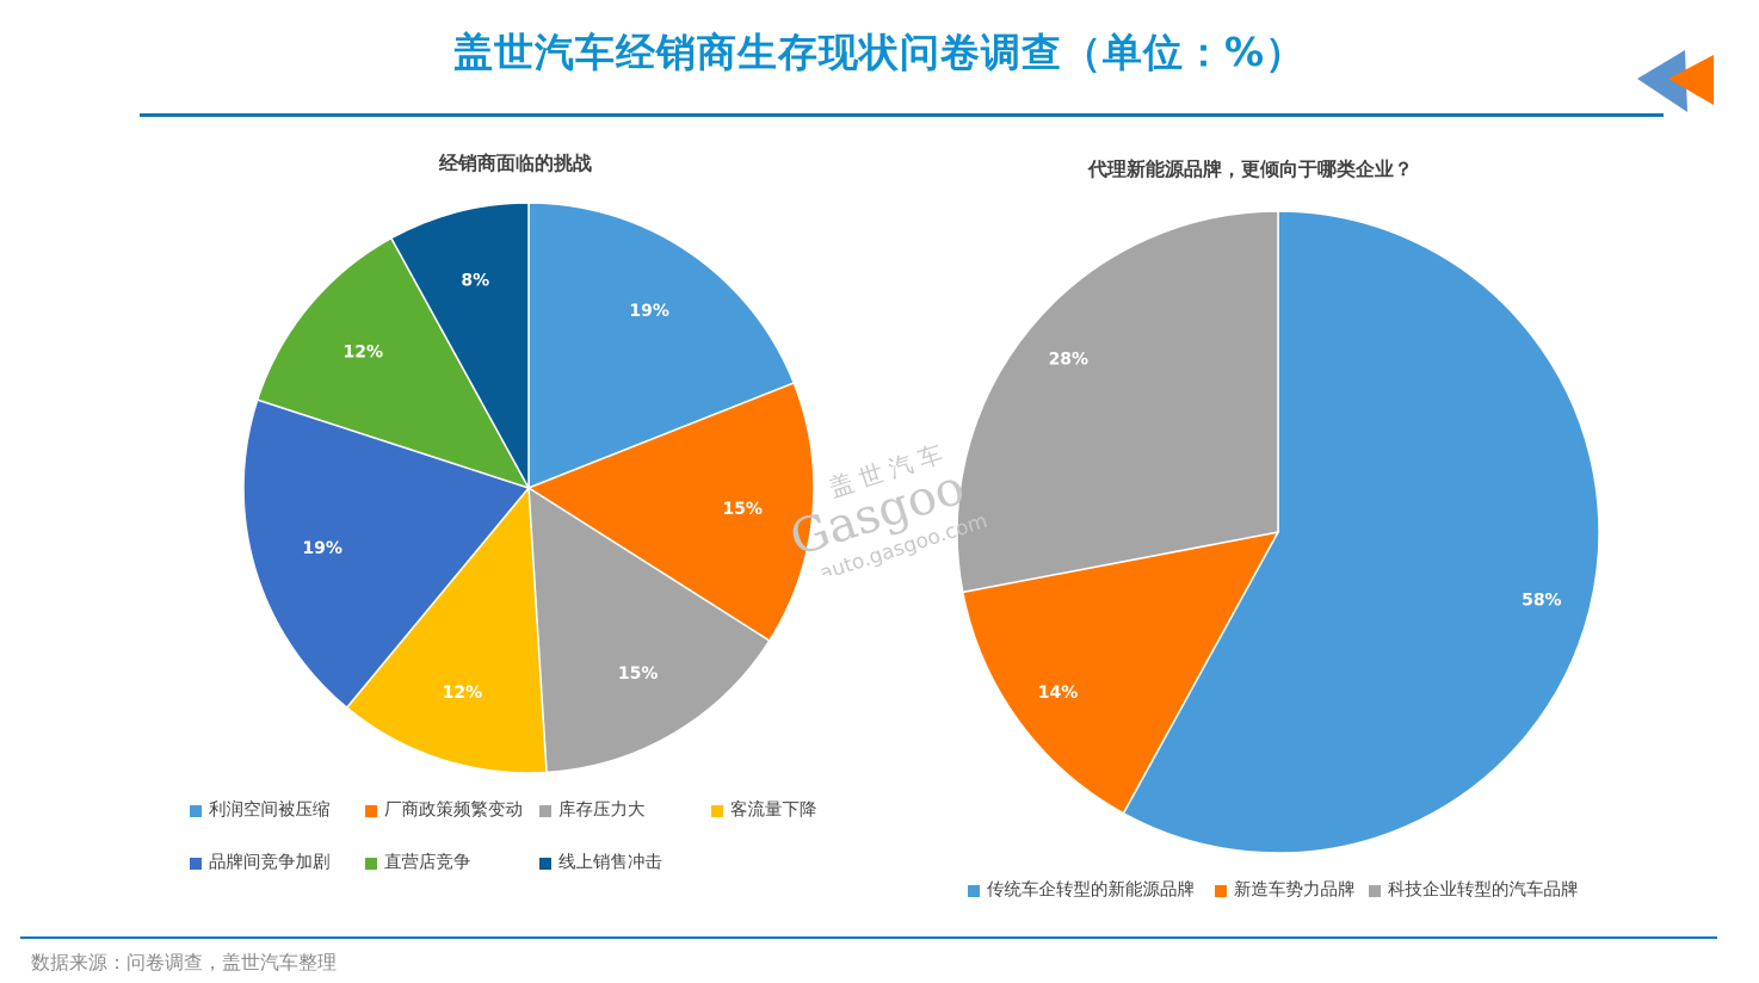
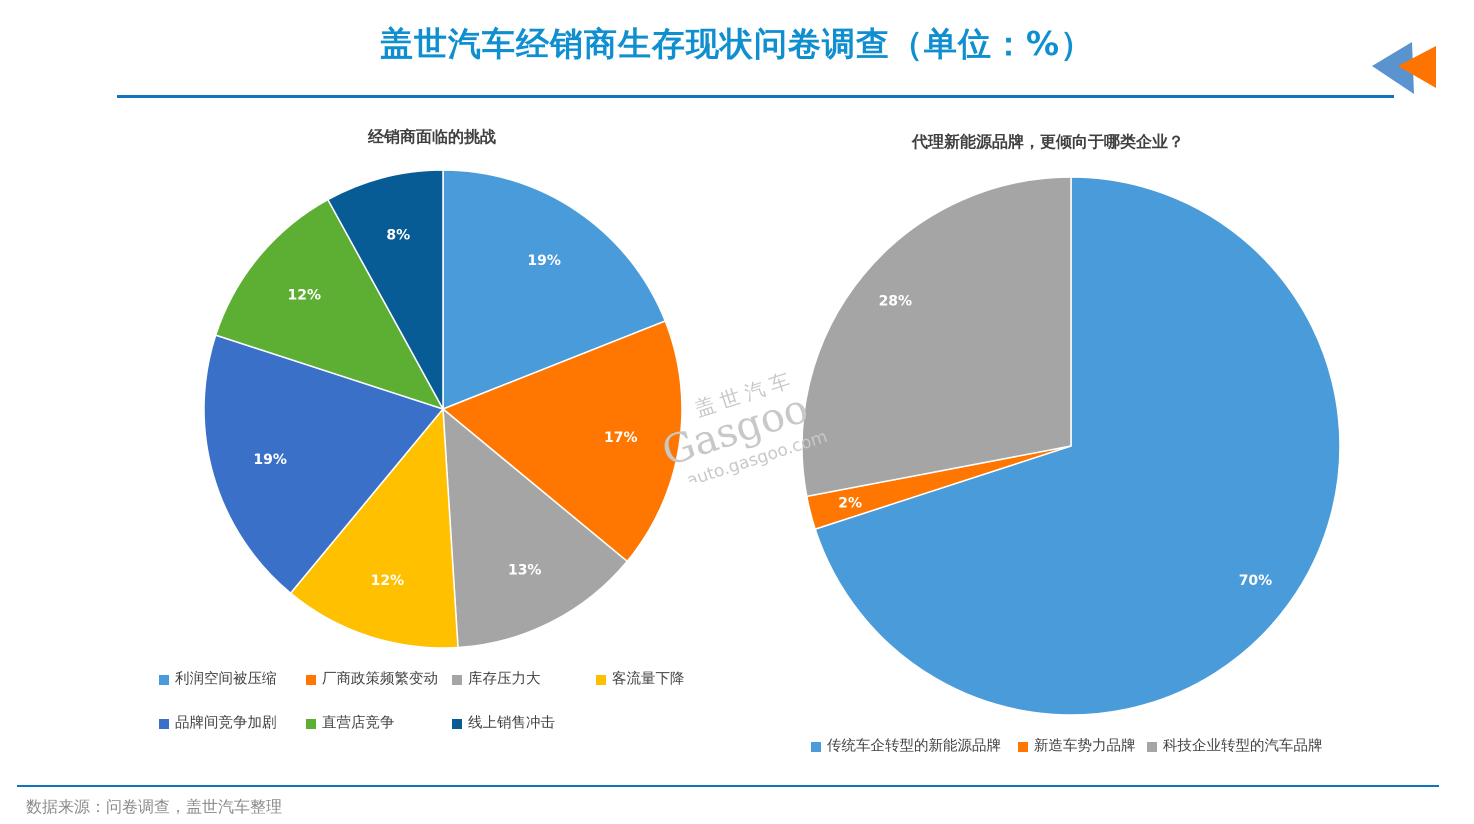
经销商面临的挑战/厂商政策频繁变动: 15% -> 17%
经销商面临的挑战/库存压力大: 15% -> 13%
代理新能源品牌，更倾向于哪类企业？/传统车企转型的新能源品牌: 58% -> 70%
代理新能源品牌，更倾向于哪类企业？/新造车势力品牌: 14% -> 2%
